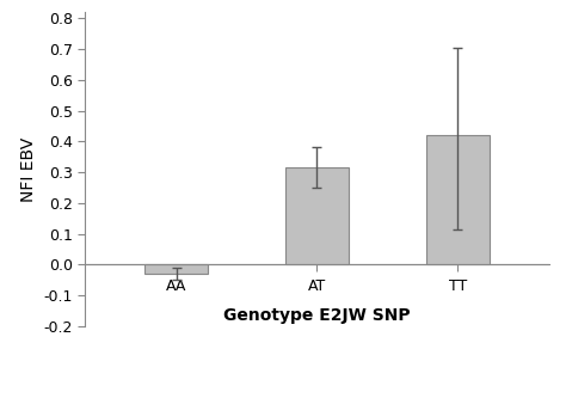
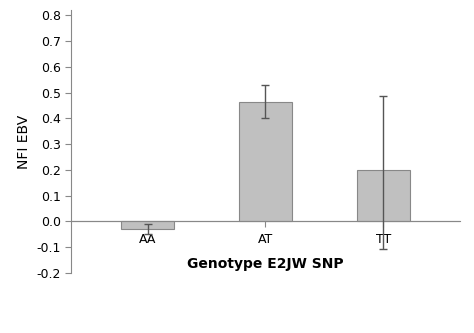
AT: 0.315 -> 0.465
TT: 0.420 -> 0.200
